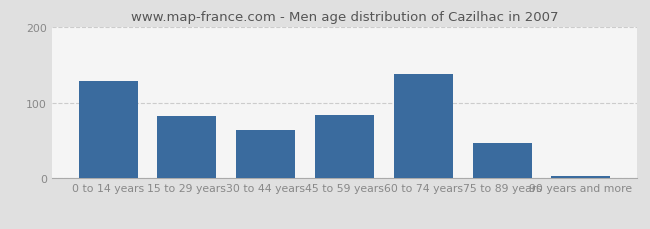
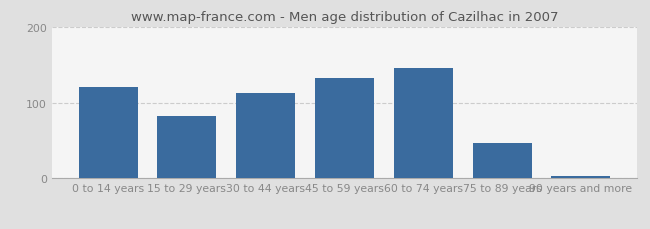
0 to 14 years: 128 -> 120
30 to 44 years: 64 -> 112
45 to 59 years: 84 -> 132
60 to 74 years: 138 -> 145
